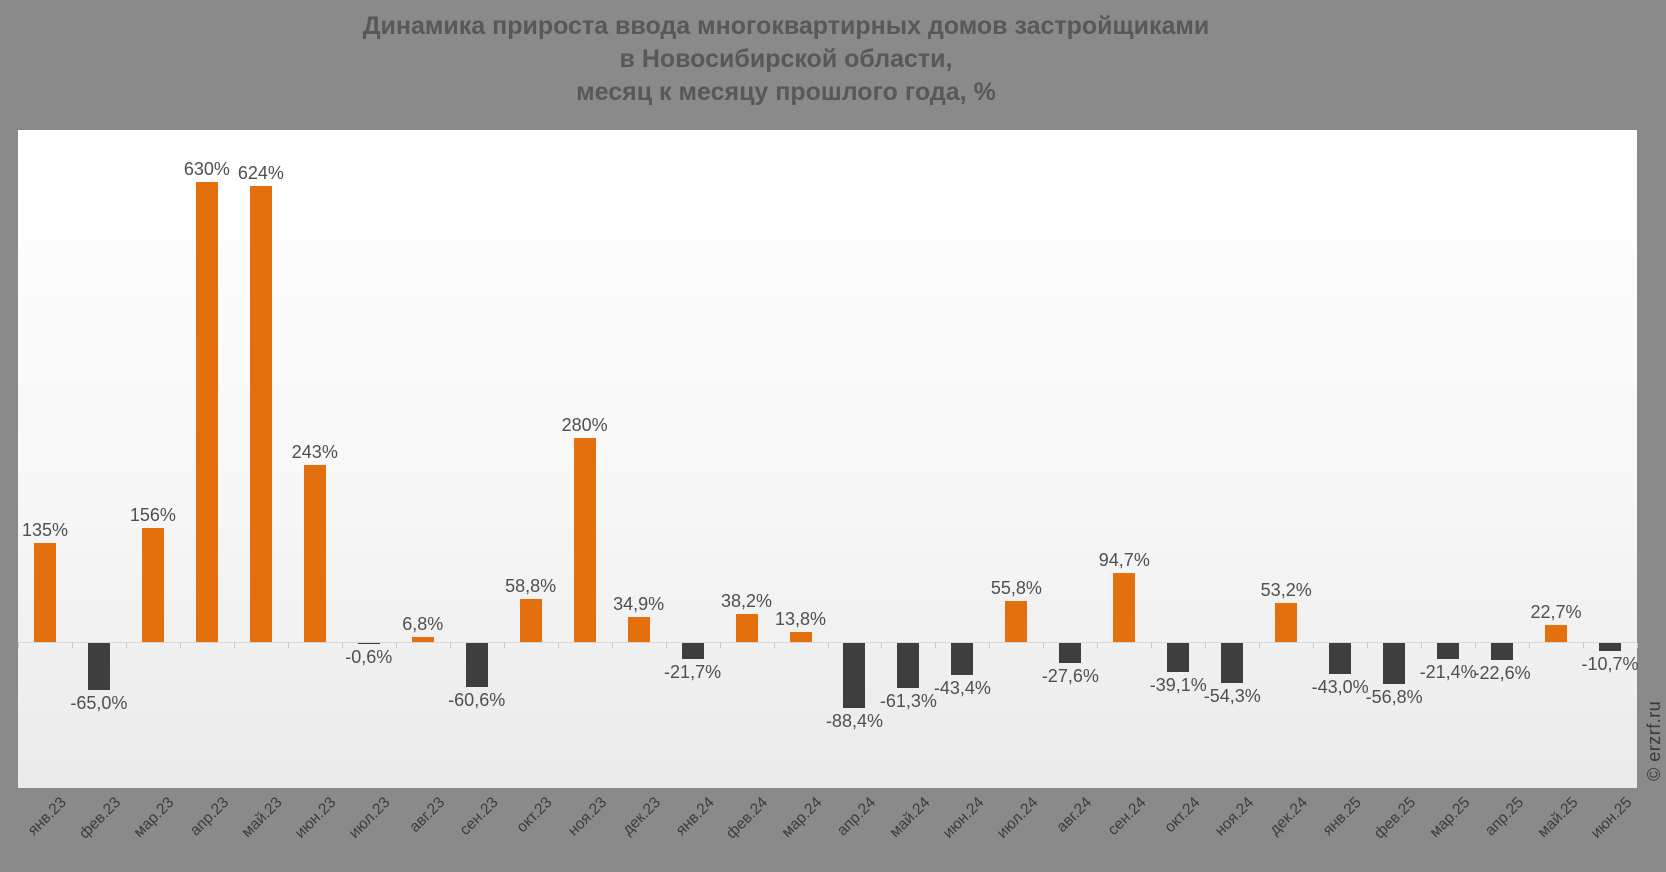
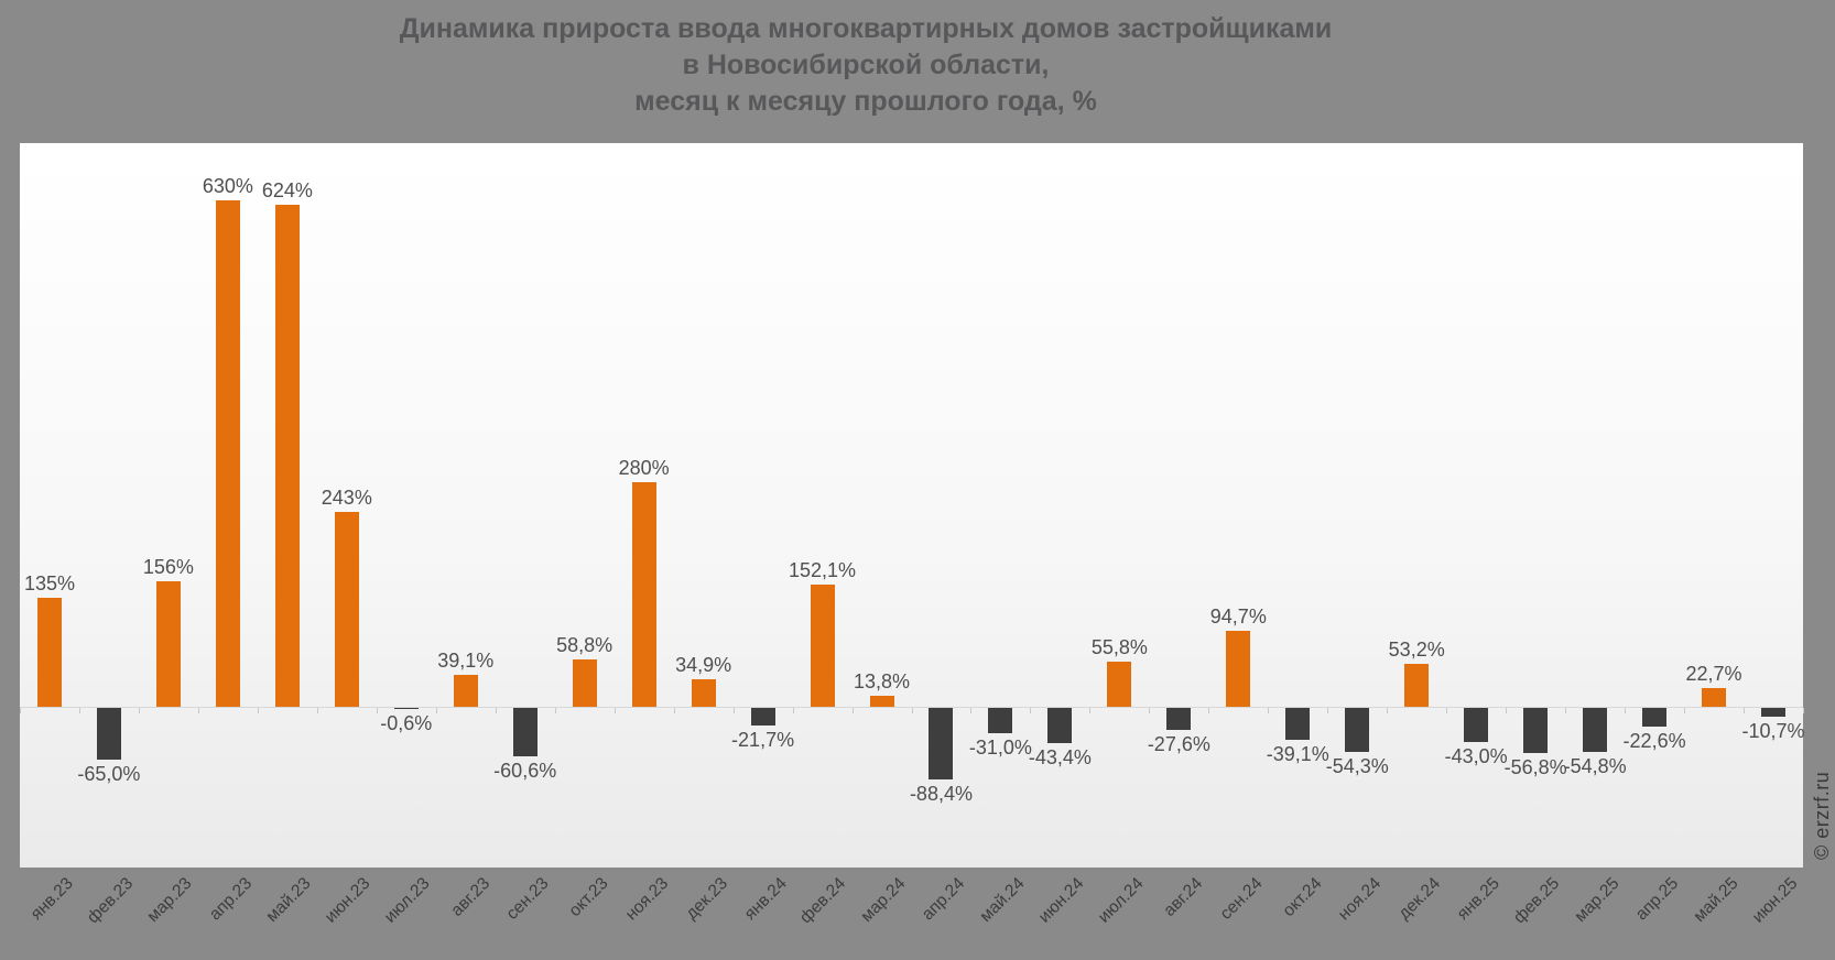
авг.23: 6,8% -> 39,1%
фев.24: 38,2% -> 152,1%
май.24: -61,3% -> -31,0%
мар.25: -21,4% -> -54,8%
